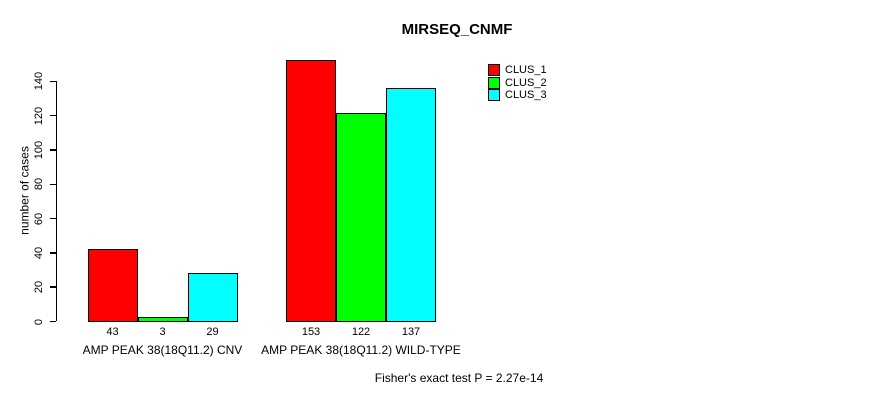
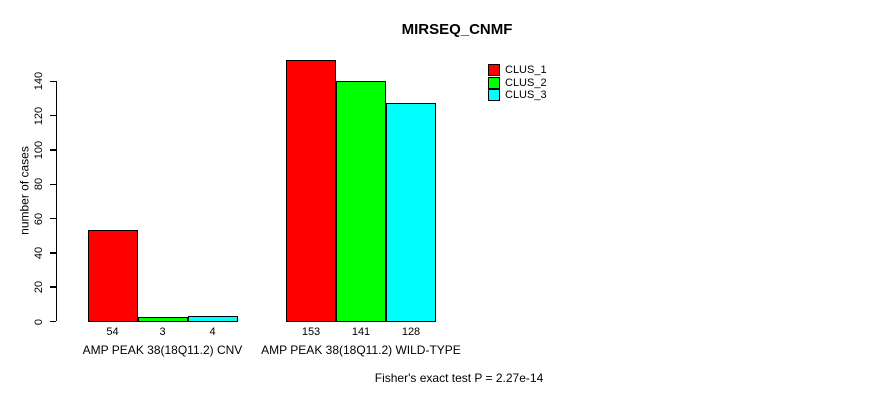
CLUS_1/AMP PEAK 38(18Q11.2) CNV: 43 -> 54
CLUS_3/AMP PEAK 38(18Q11.2) CNV: 29 -> 4
CLUS_2/AMP PEAK 38(18Q11.2) WILD-TYPE: 122 -> 141
CLUS_3/AMP PEAK 38(18Q11.2) WILD-TYPE: 137 -> 128
